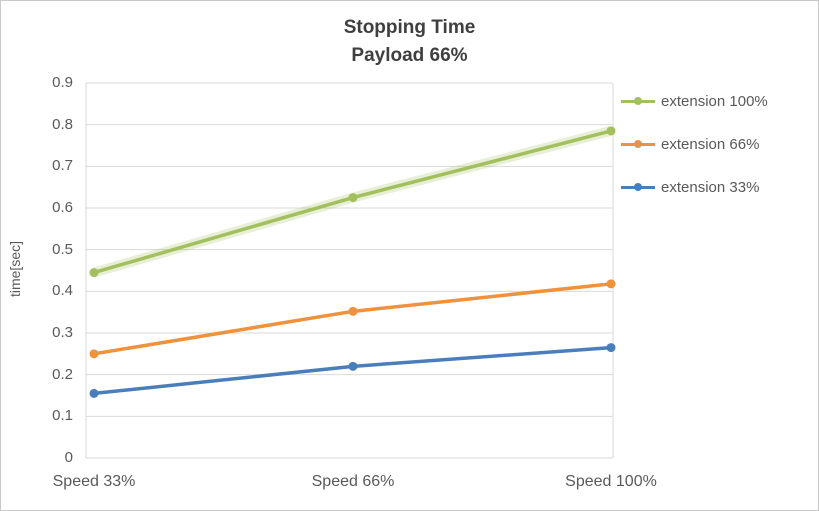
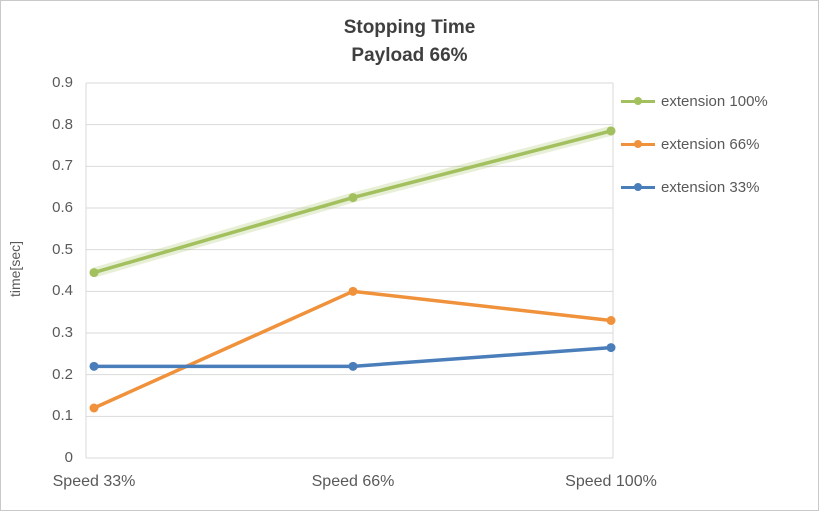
extension 66%/Speed 33%: 0.25 -> 0.12
extension 33%/Speed 33%: 0.15 -> 0.22
extension 66%/Speed 66%: 0.35 -> 0.40
extension 66%/Speed 100%: 0.42 -> 0.33
